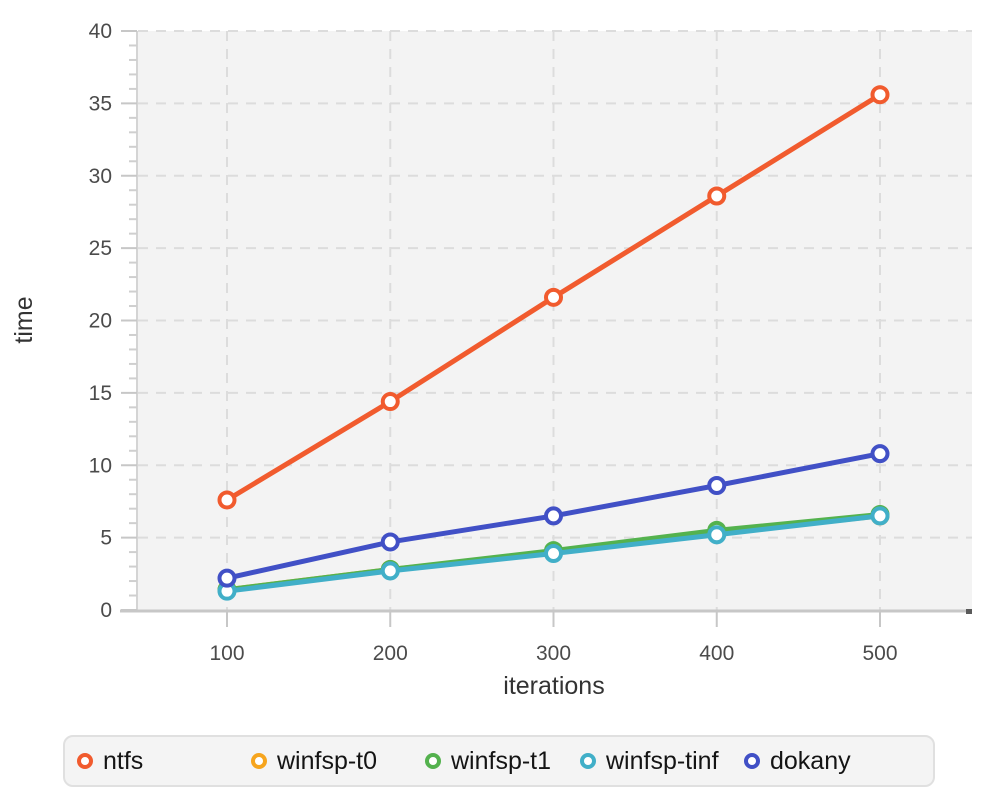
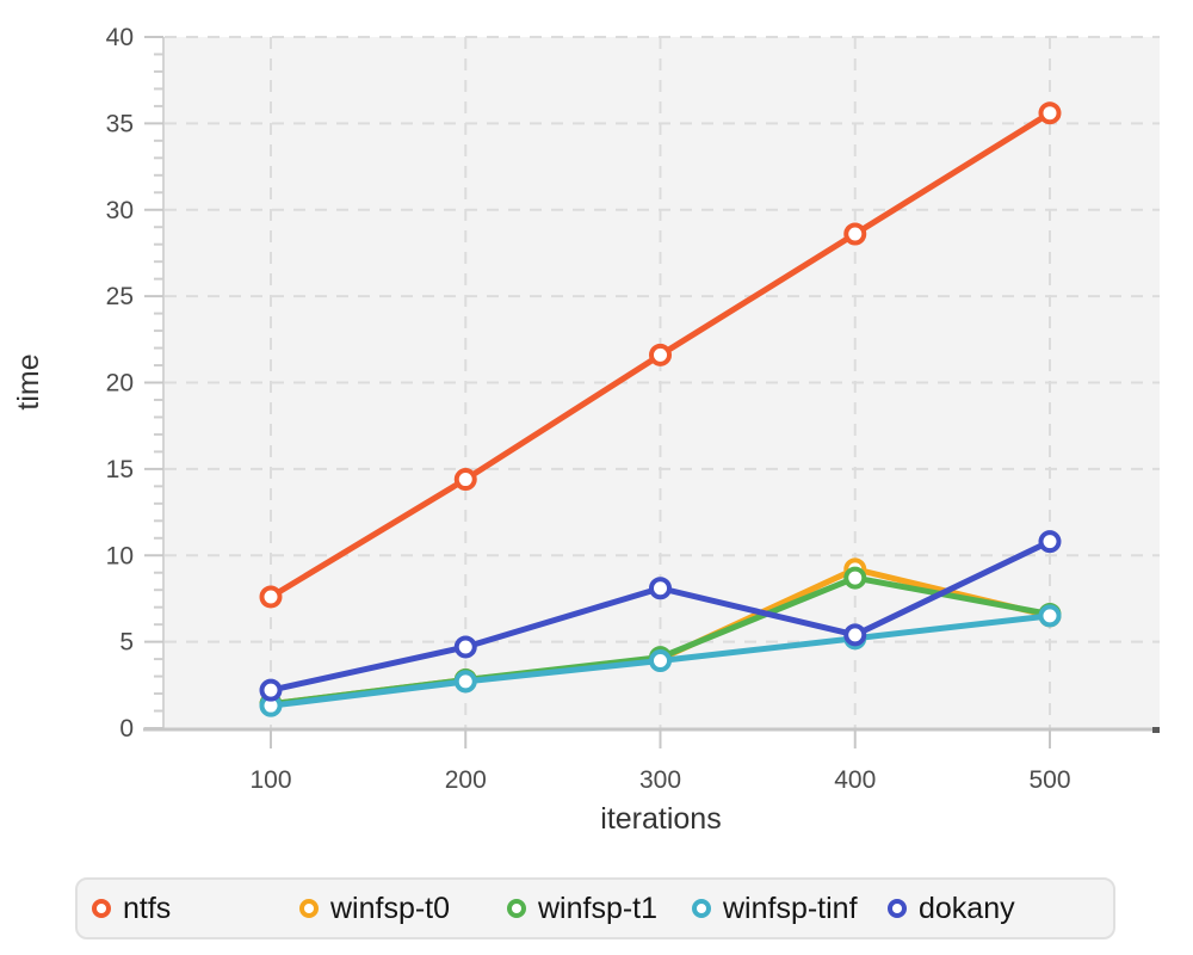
dokany/300: 6.5 -> 8.1
winfsp-t0/400: 5.3 -> 9.2
winfsp-t1/400: 5.5 -> 8.7
dokany/400: 8.6 -> 5.4
